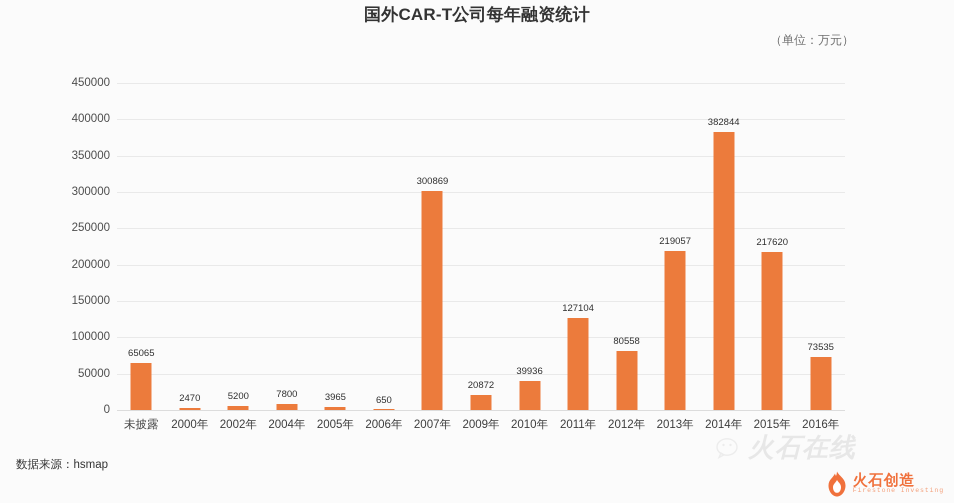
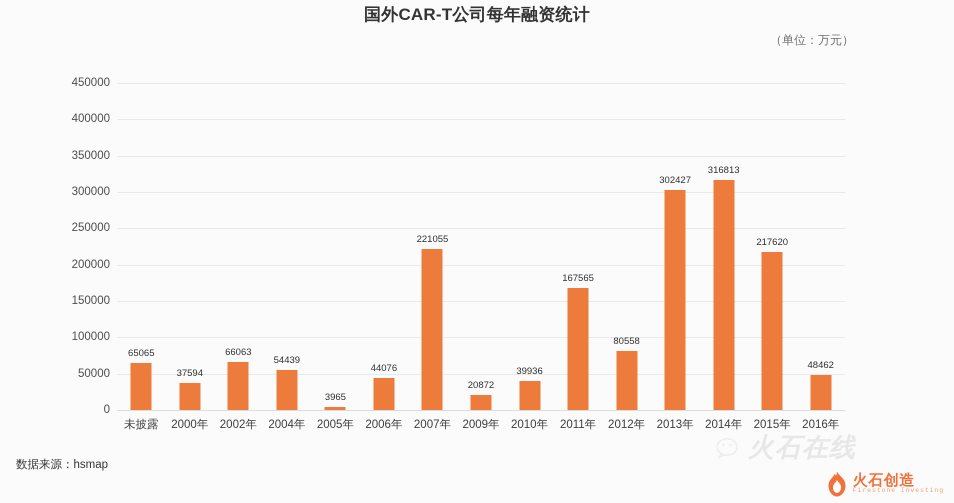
2000年: 2470 -> 37594
2002年: 5200 -> 66063
2004年: 7800 -> 54439
2006年: 650 -> 44076
2007年: 300869 -> 221055
2011年: 127104 -> 167565
2013年: 219057 -> 302427
2014年: 382844 -> 316813
2016年: 73535 -> 48462
